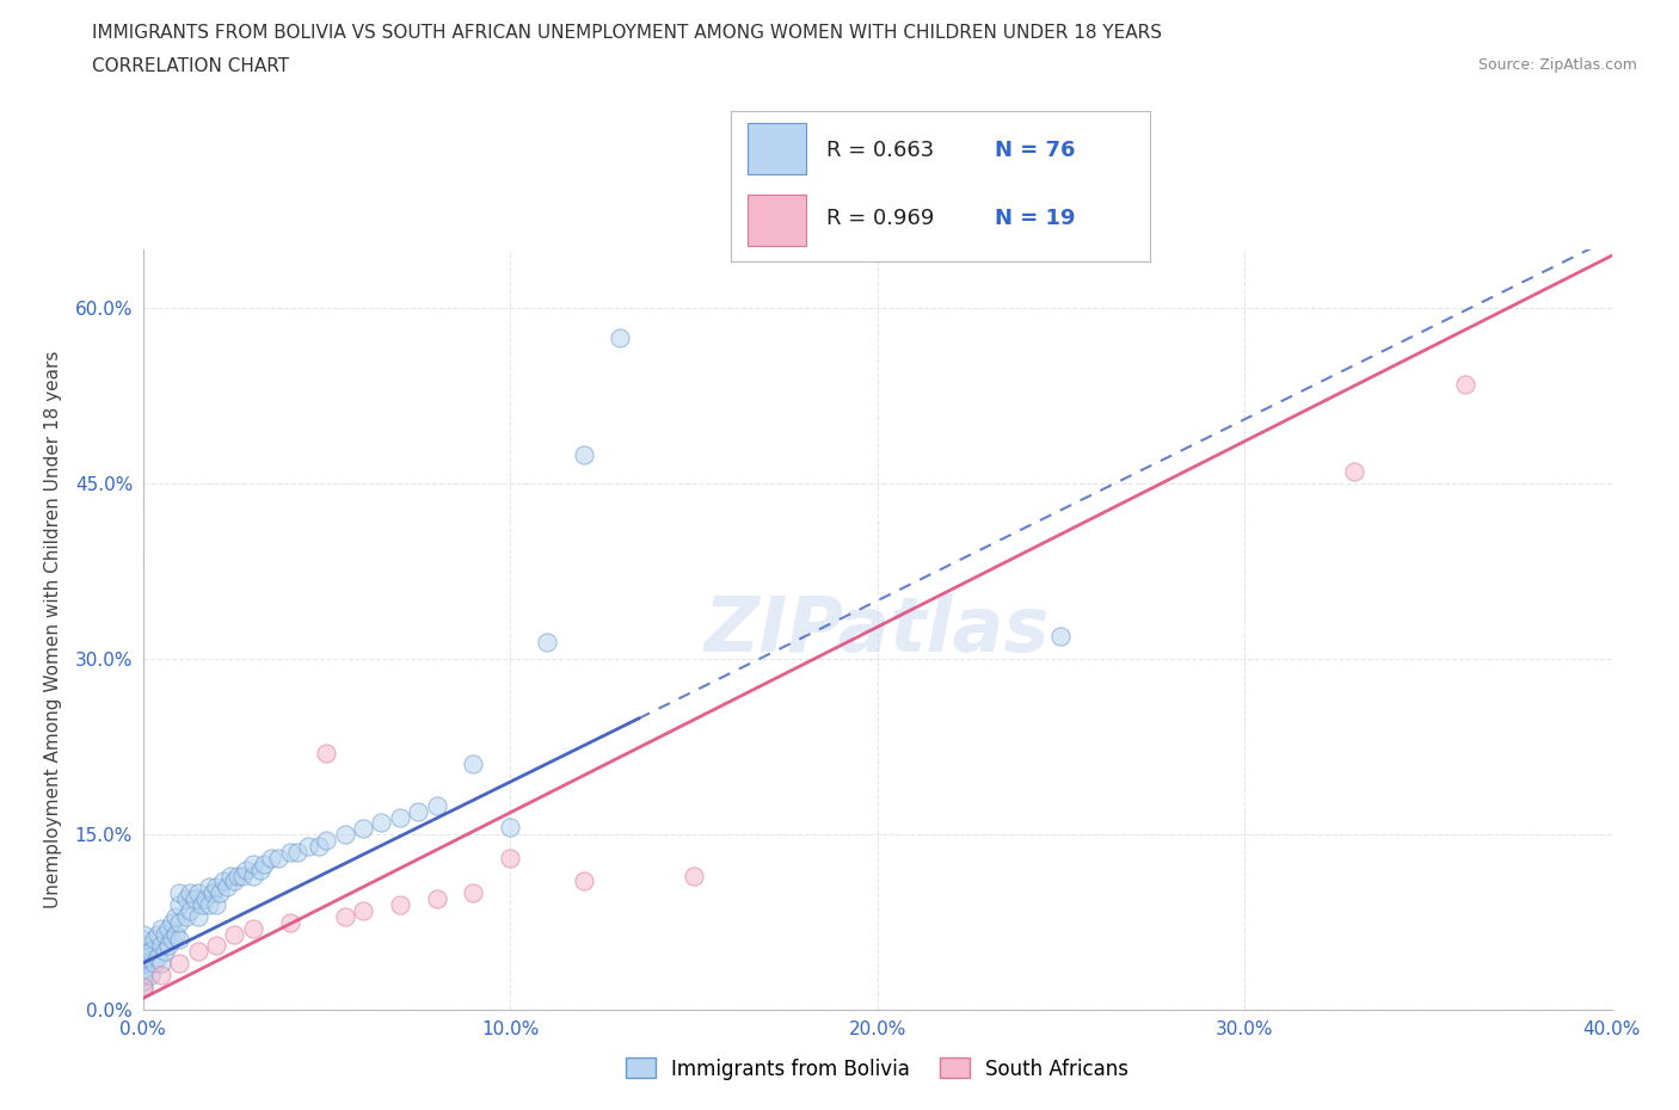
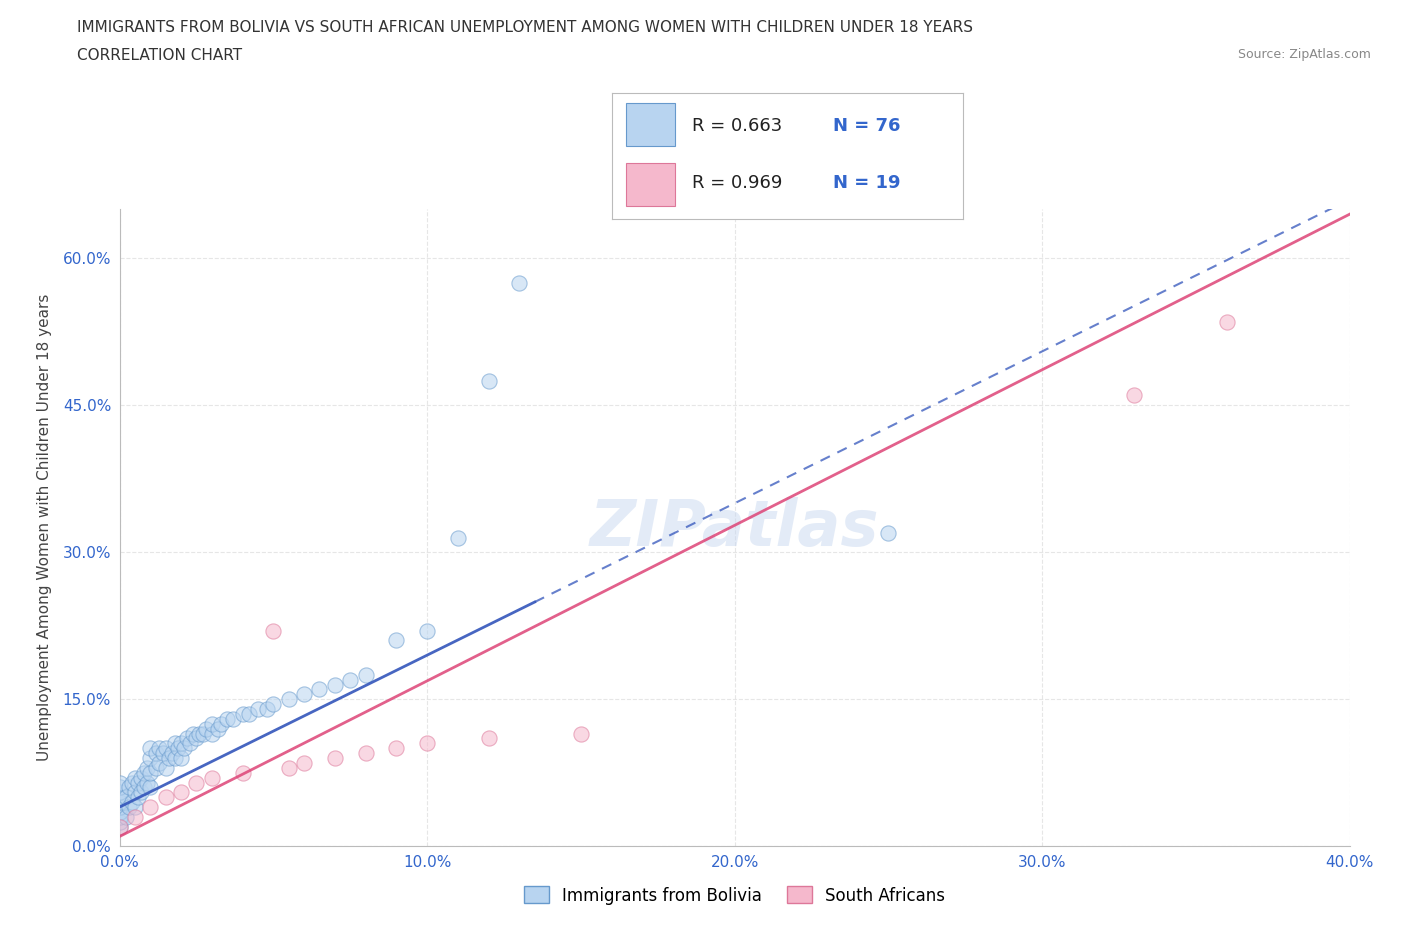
Immigrants from Bolivia/10.0%: 15.6% -> 22.0%
South Africans/10.0%: 13.0% -> 10.5%
